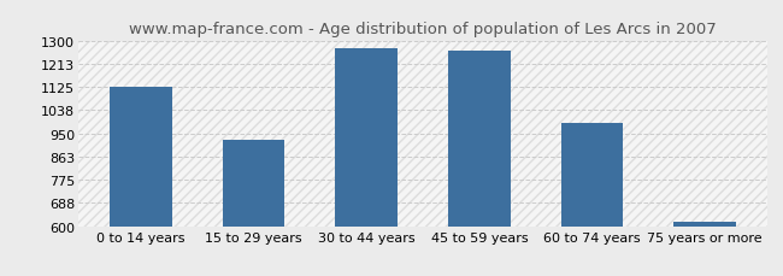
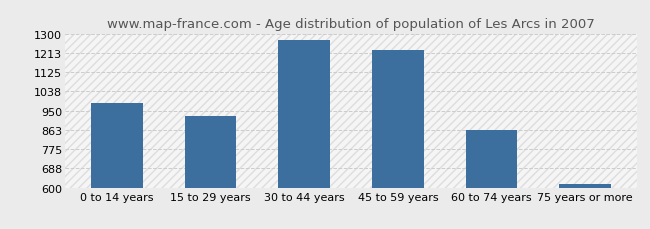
0 to 14 years: 1125 -> 985
45 to 59 years: 1260 -> 1225
60 to 74 years: 990 -> 860
